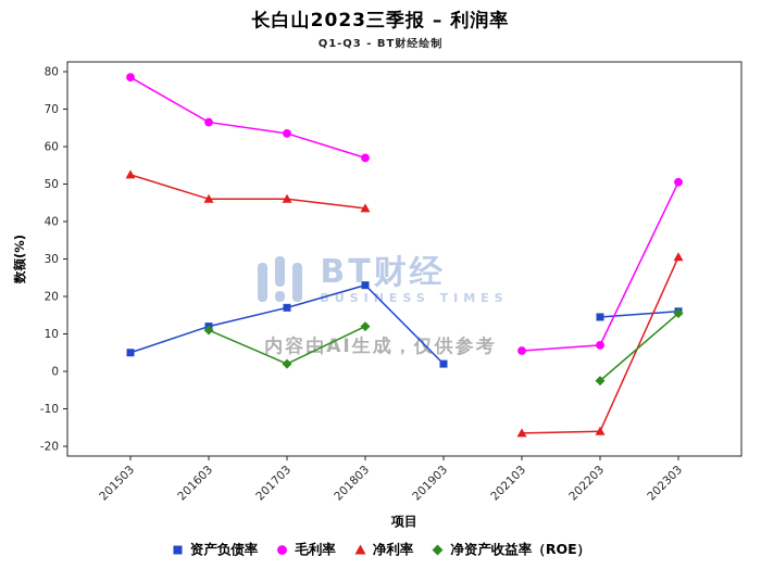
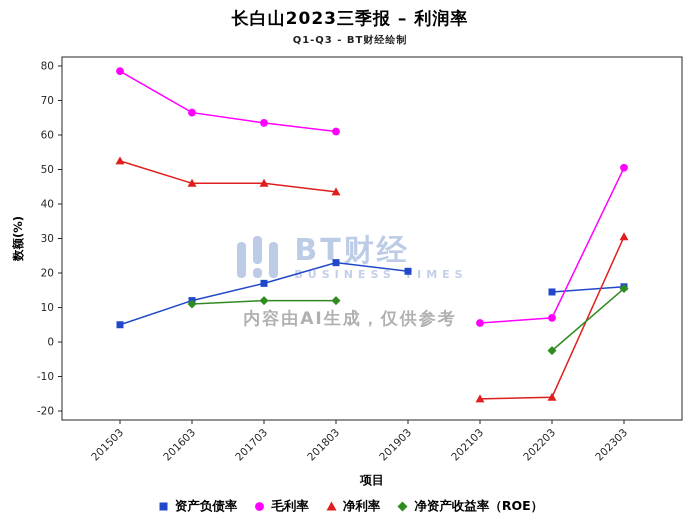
净资产收益率（ROE）/201703: 2 -> 12
毛利率/201803: 57 -> 61
资产负债率/201903: 2 -> 20
